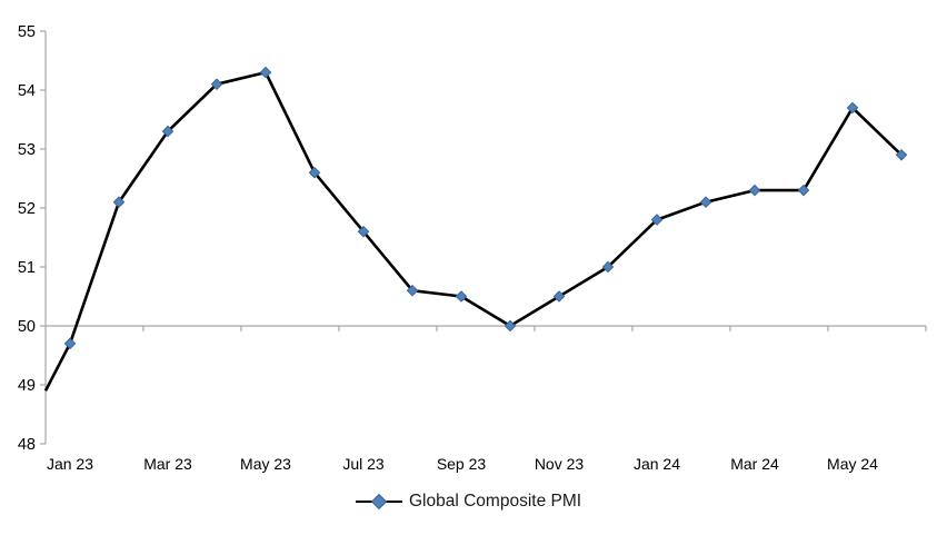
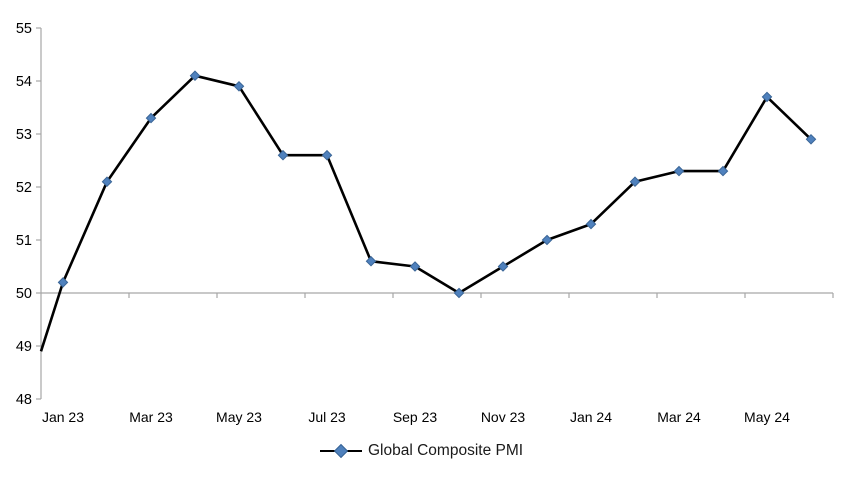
Jan 23: 49.7 -> 50.2
May 23: 54.3 -> 53.9
Jul 23: 51.6 -> 52.6
Jan 24: 51.8 -> 51.3
